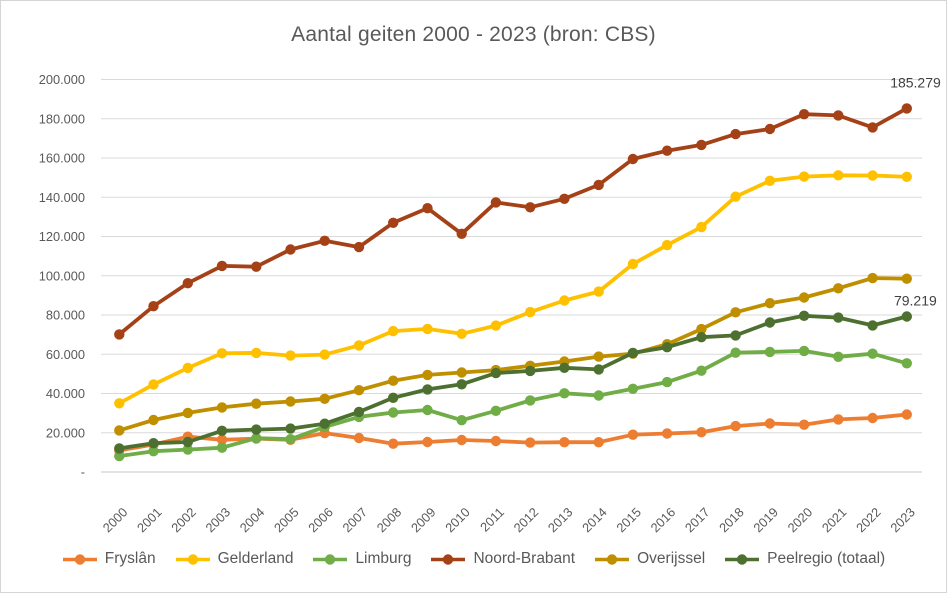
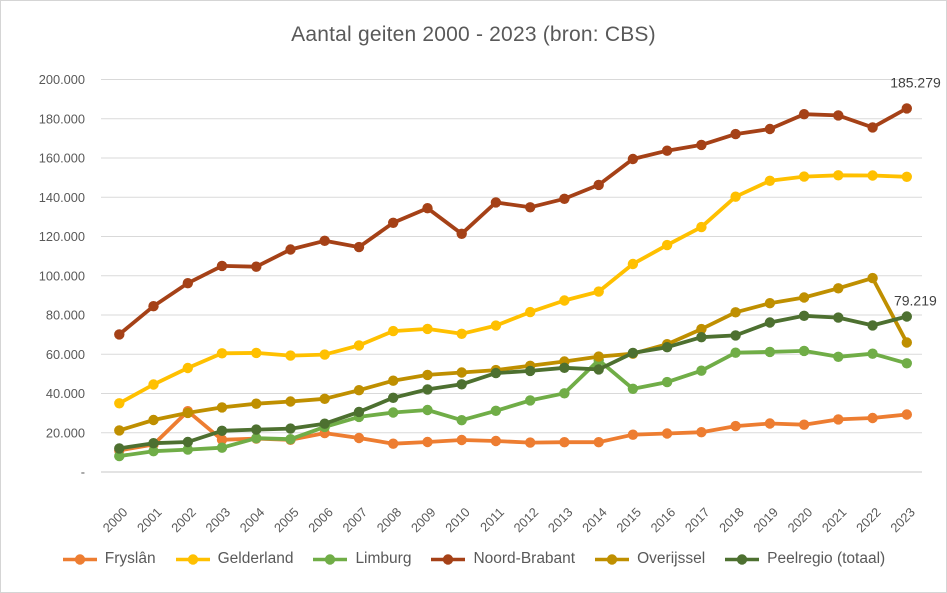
Fryslân/2002: 18000 -> 31000
Limburg/2014: 39000 -> 57000
Overijssel/2023: 98000 -> 66000
